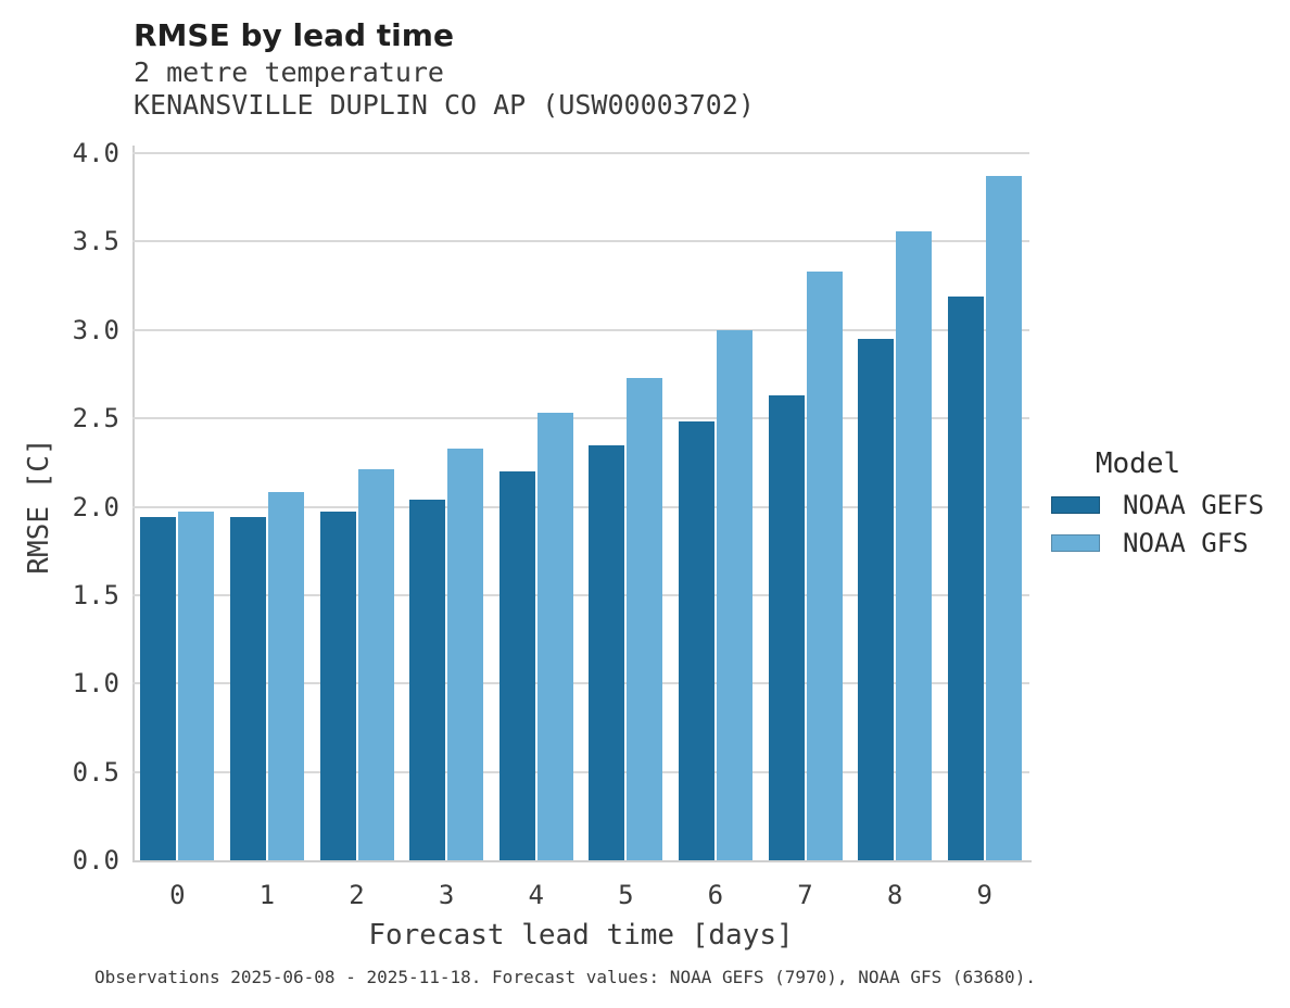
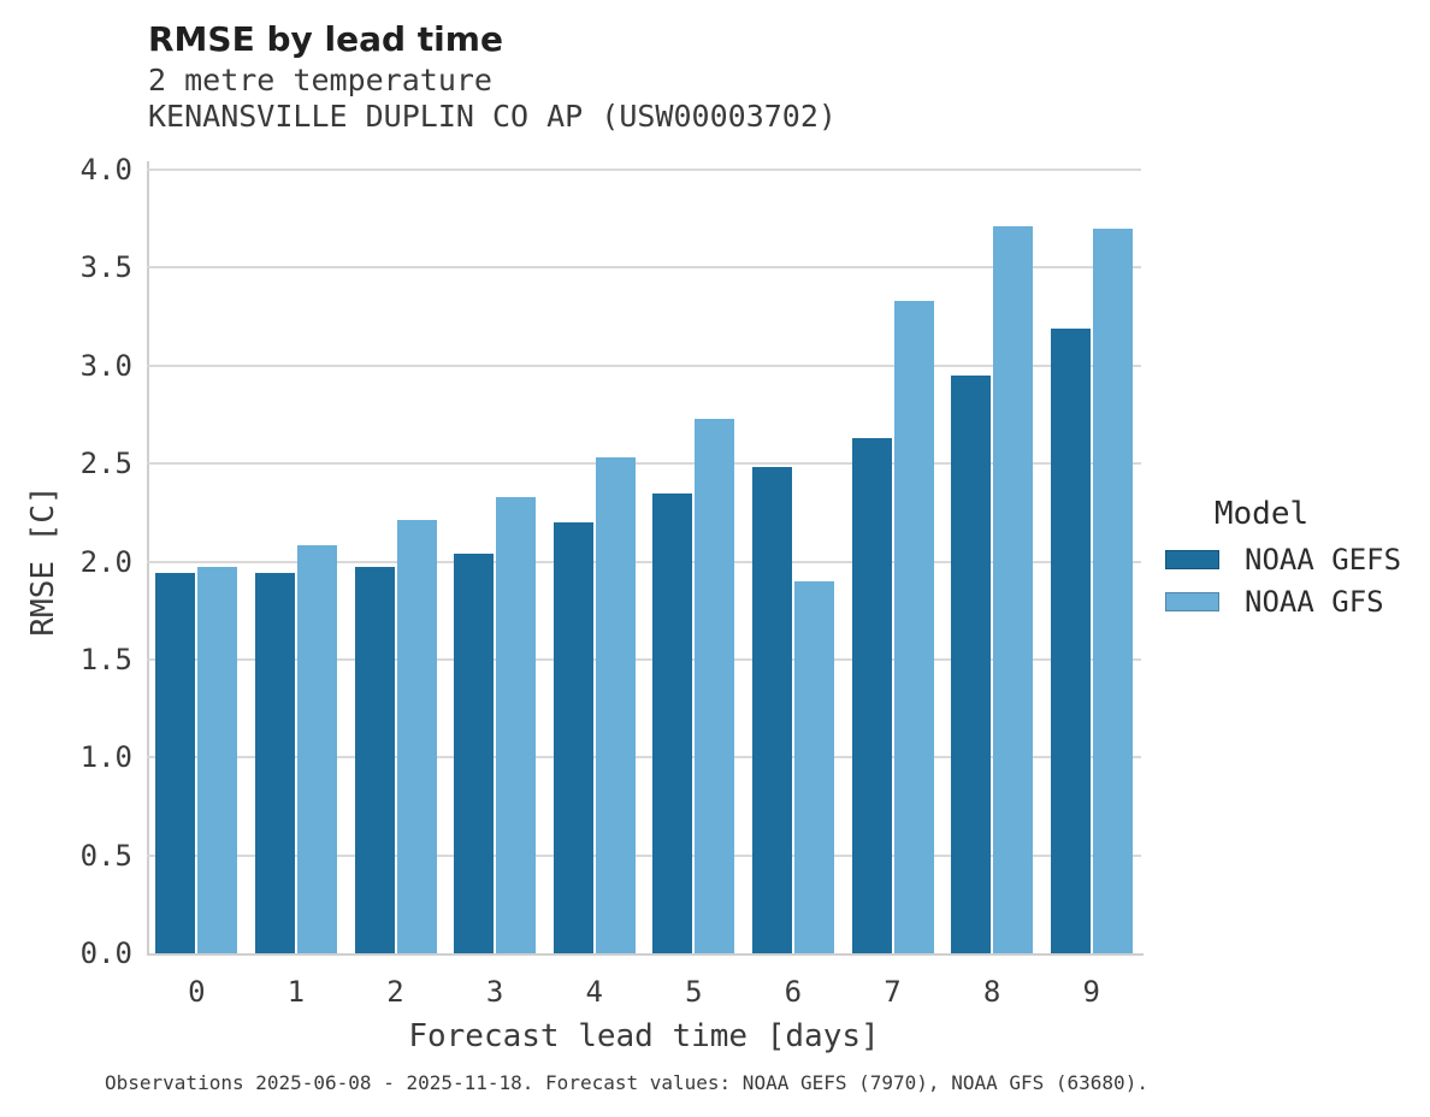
NOAA GFS/6: 3.00 -> 1.90
NOAA GFS/8: 3.56 -> 3.71
NOAA GFS/9: 3.87 -> 3.70
